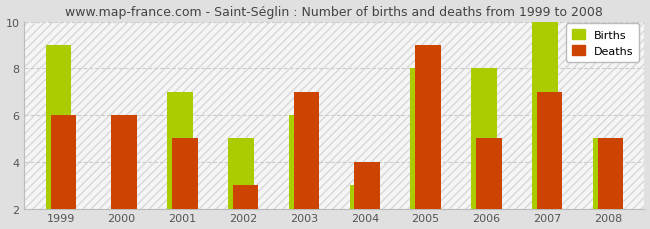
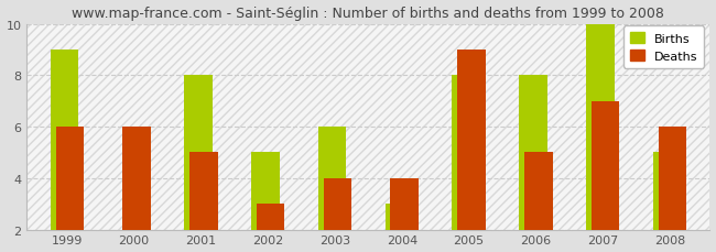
Births/2001: 7 -> 8
Deaths/2003: 7 -> 4
Deaths/2008: 5 -> 6
